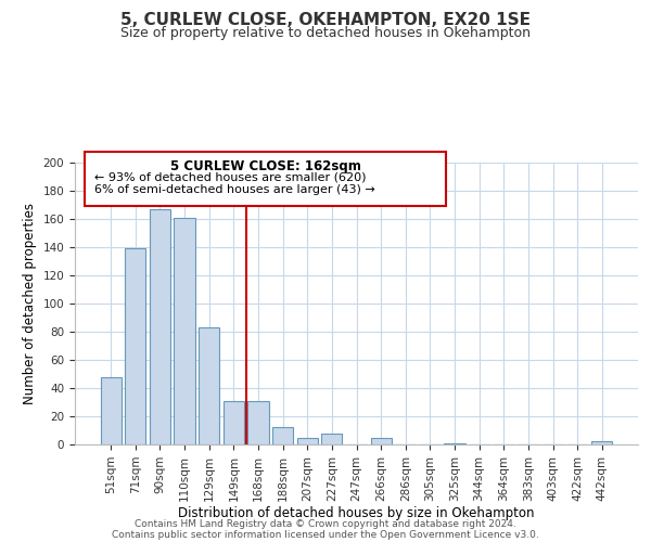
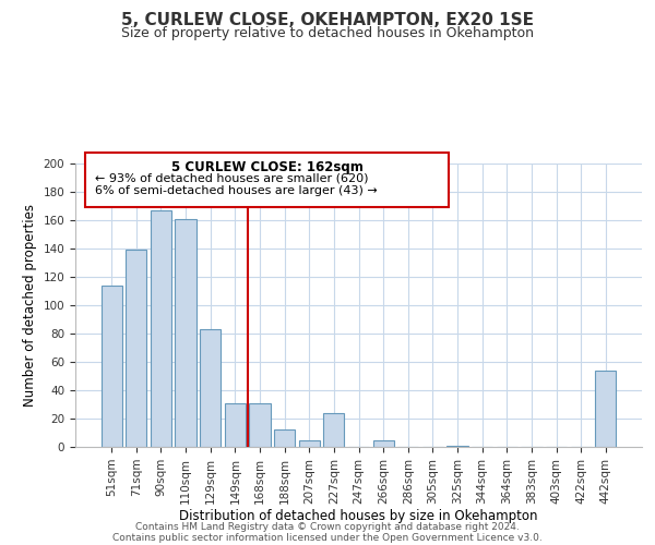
51sqm: 48 -> 114
227sqm: 8 -> 24
442sqm: 2 -> 54
